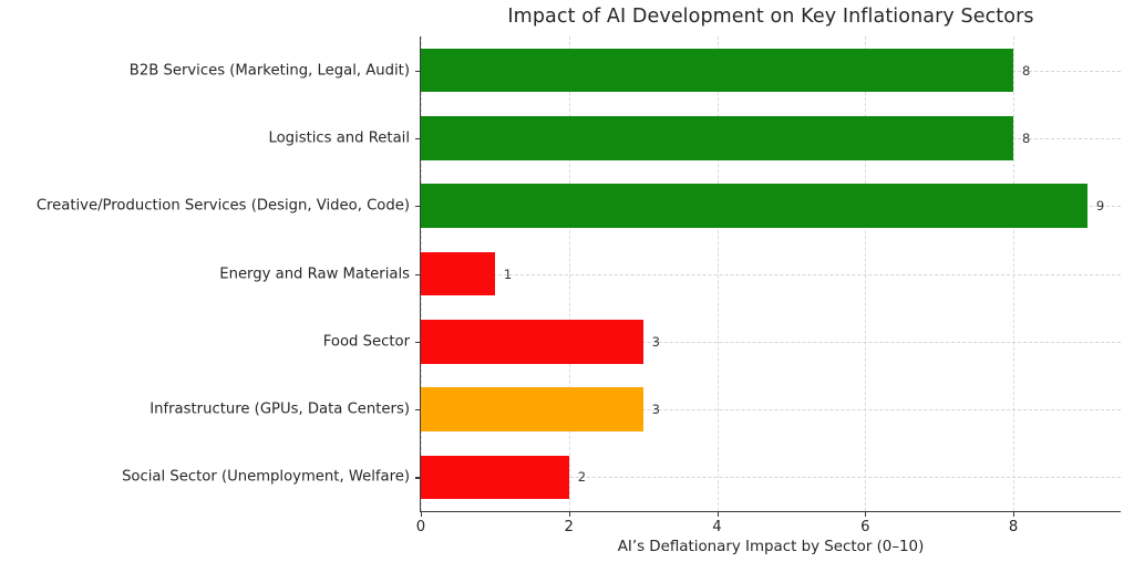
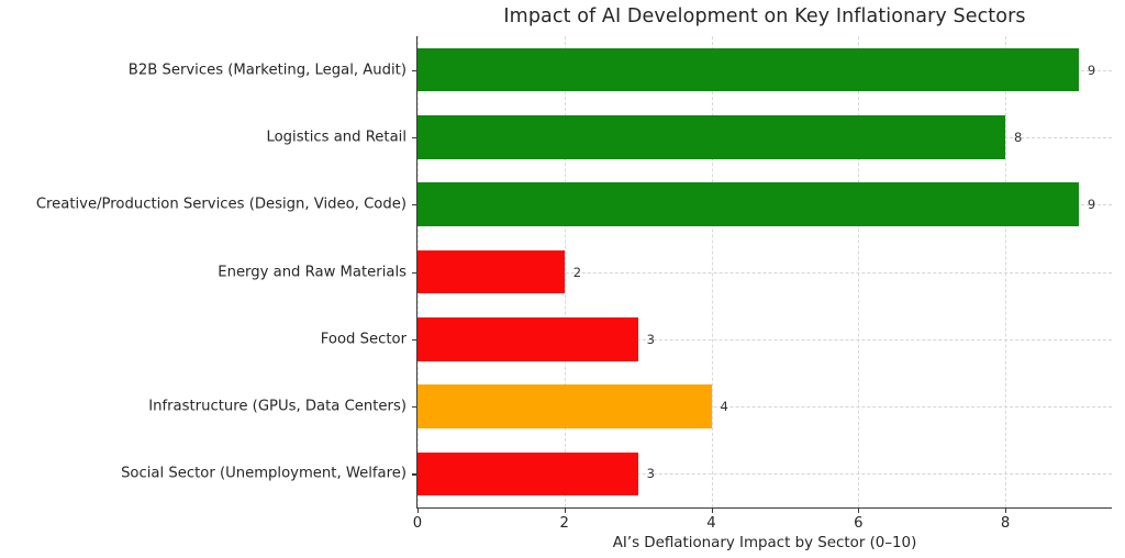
B2B Services (Marketing, Legal, Audit): 8 -> 9
Energy and Raw Materials: 1 -> 2
Infrastructure (GPUs, Data Centers): 3 -> 4
Social Sector (Unemployment, Welfare): 2 -> 3
